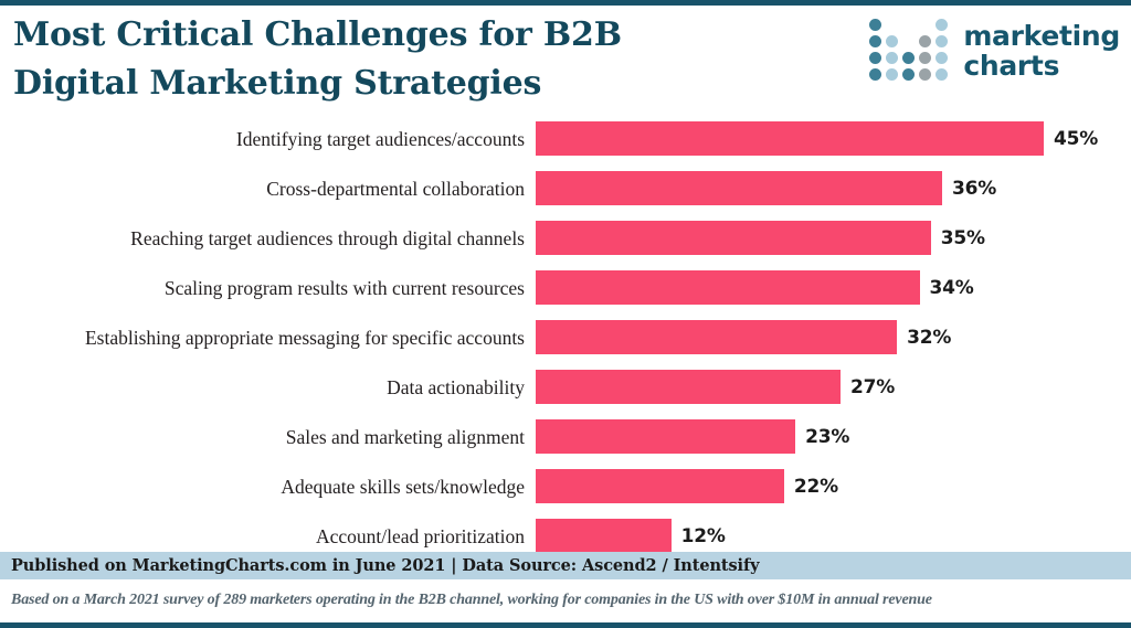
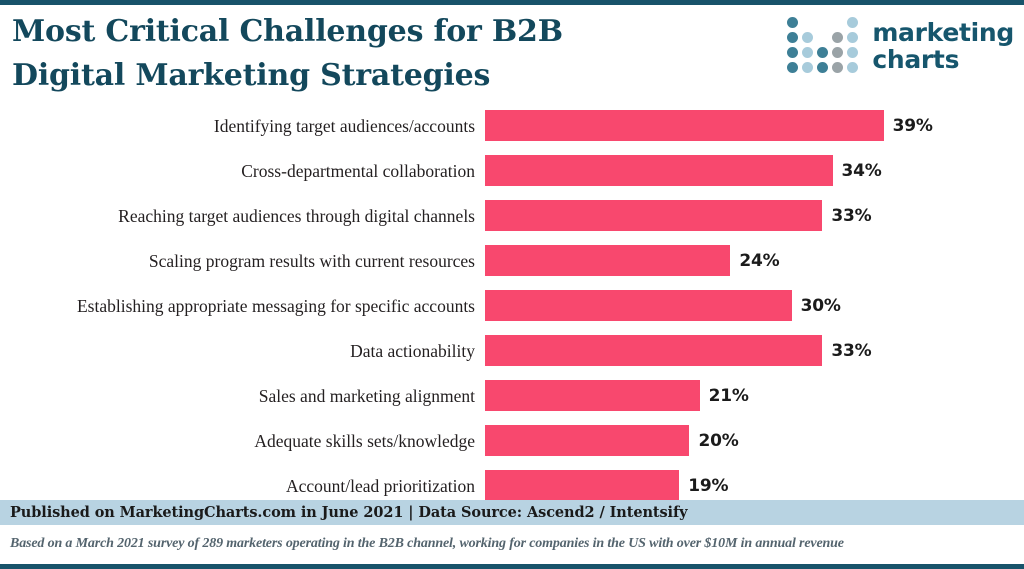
Identifying target audiences/accounts: 45% -> 39%
Cross-departmental collaboration: 36% -> 34%
Reaching target audiences through digital channels: 35% -> 33%
Scaling program results with current resources: 34% -> 24%
Establishing appropriate messaging for specific accounts: 32% -> 30%
Data actionability: 27% -> 33%
Sales and marketing alignment: 23% -> 21%
Adequate skills sets/knowledge: 22% -> 20%
Account/lead prioritization: 12% -> 19%
